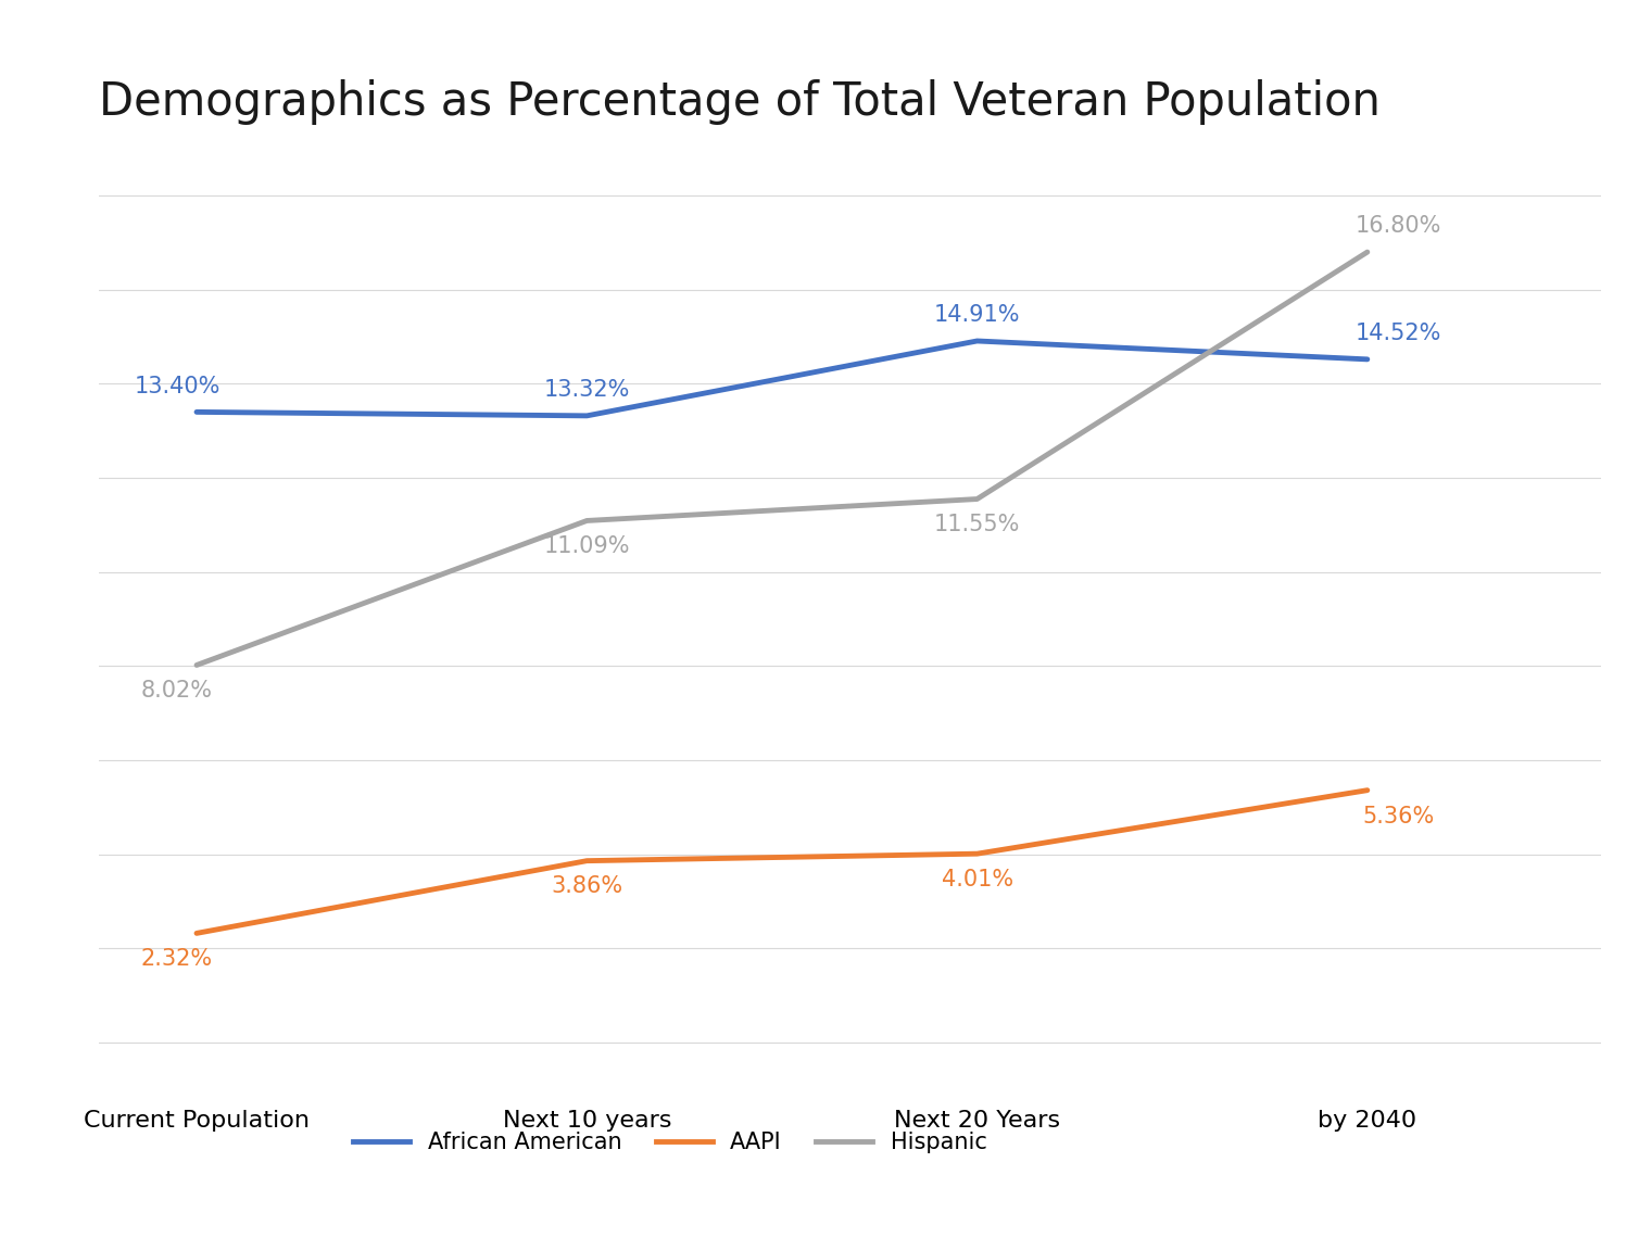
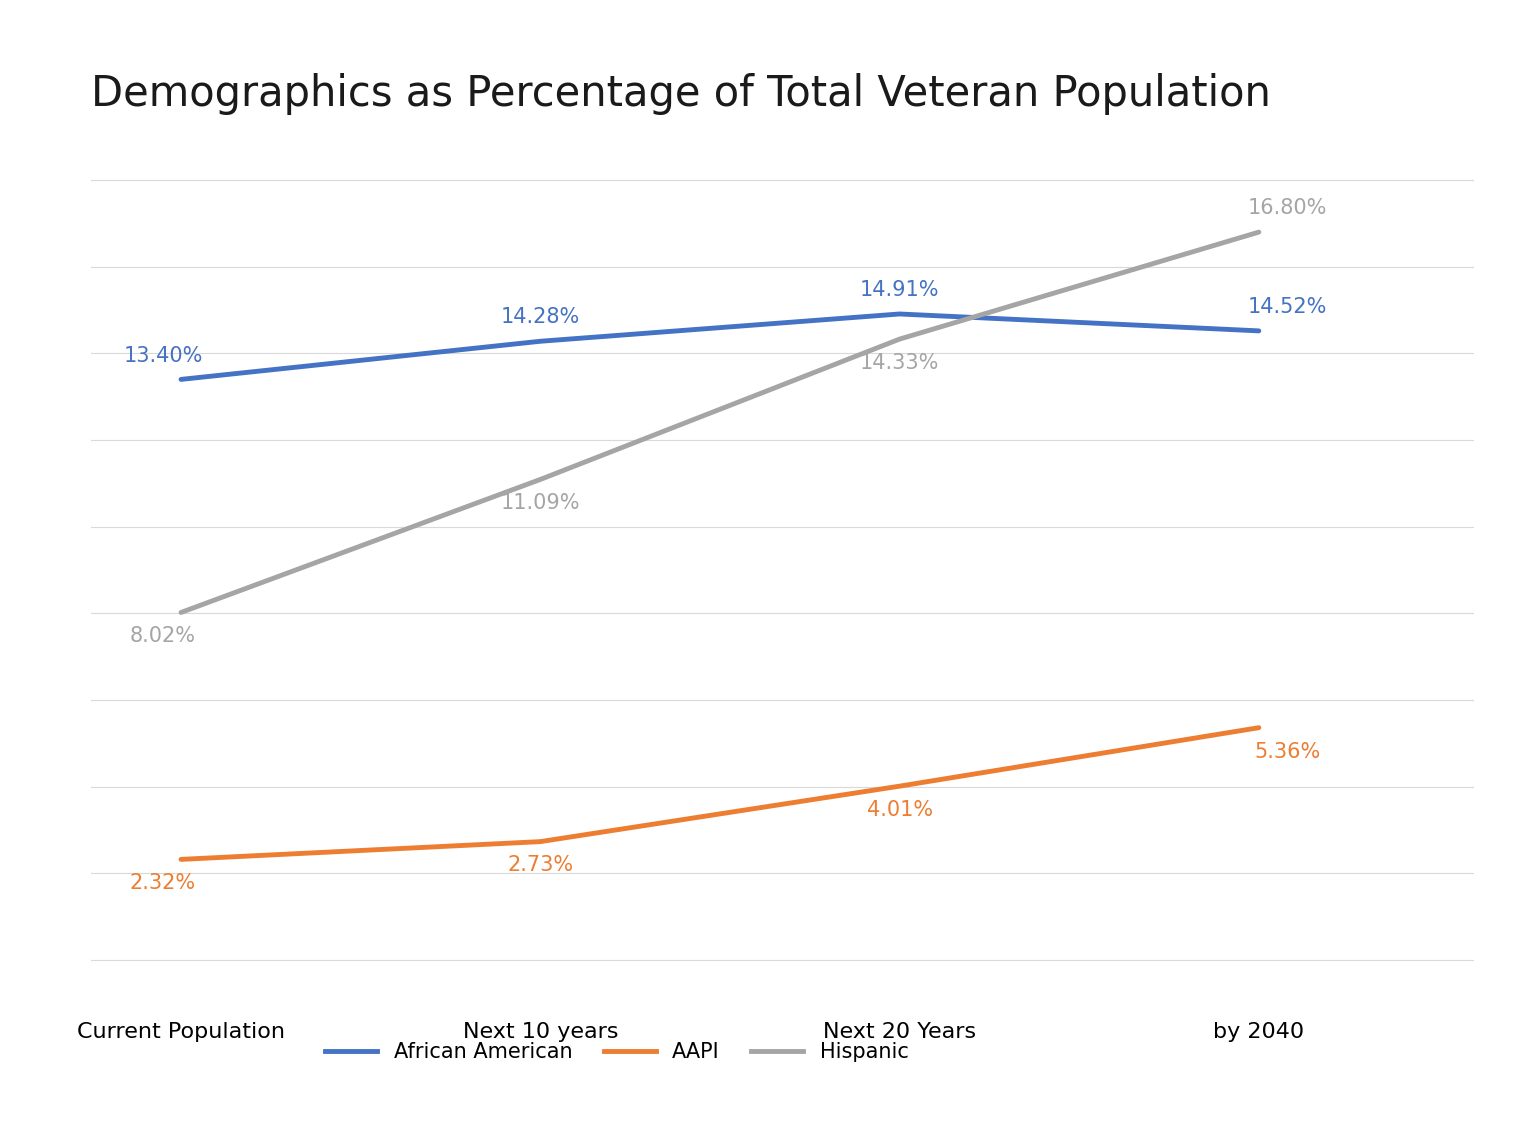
African American/Next 10 years: 13.32% -> 14.28%
AAPI/Next 10 years: 3.86% -> 2.73%
Hispanic/Next 20 Years: 11.55% -> 14.33%
